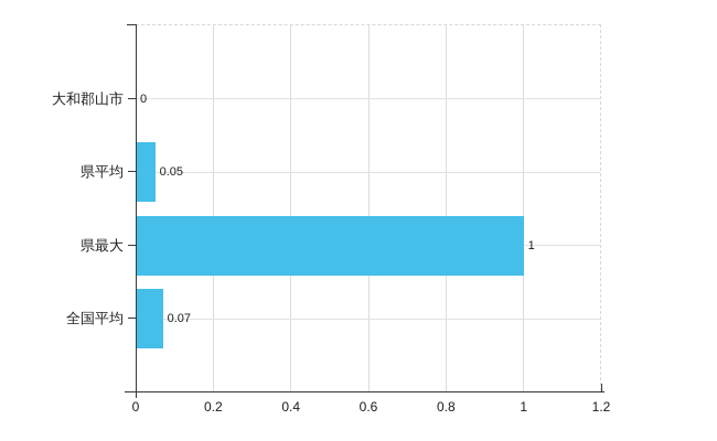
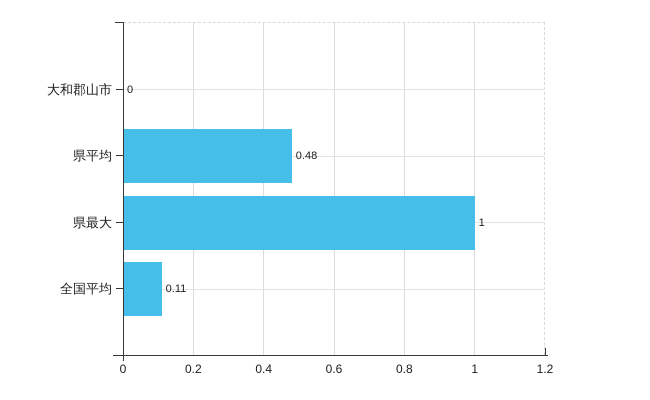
県平均: 0.05 -> 0.48
全国平均: 0.07 -> 0.11
